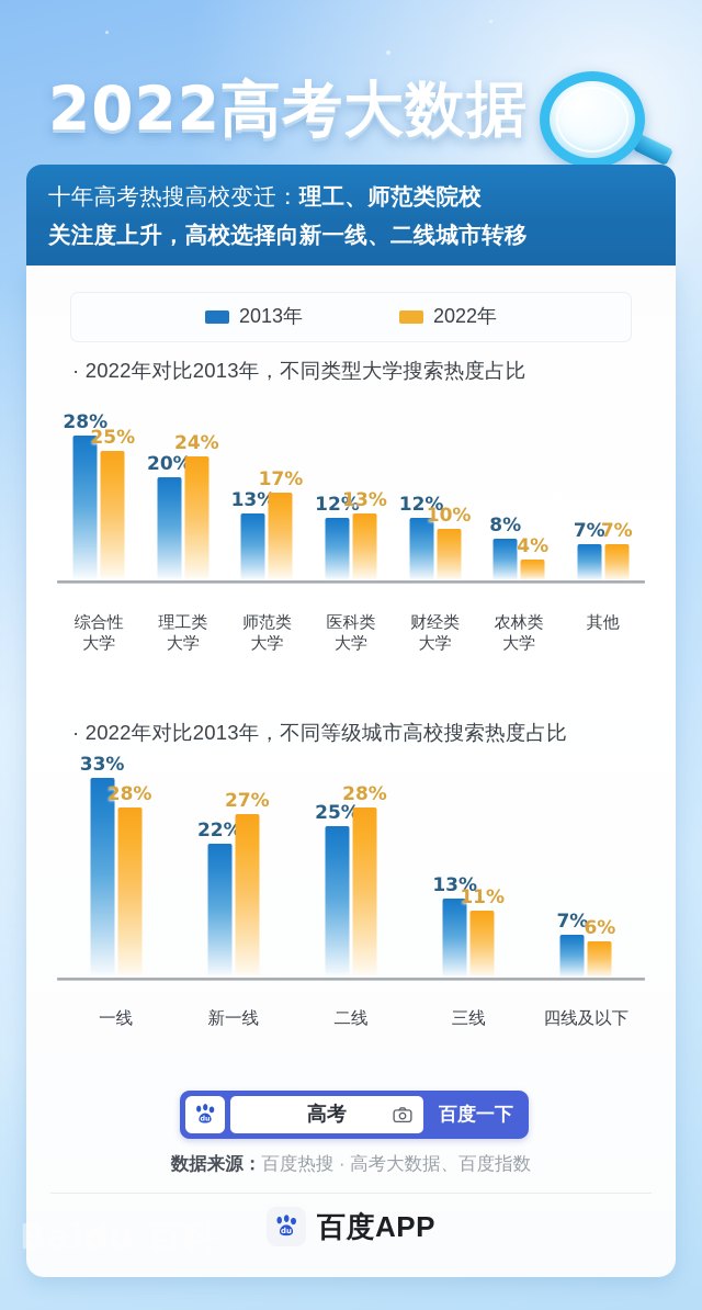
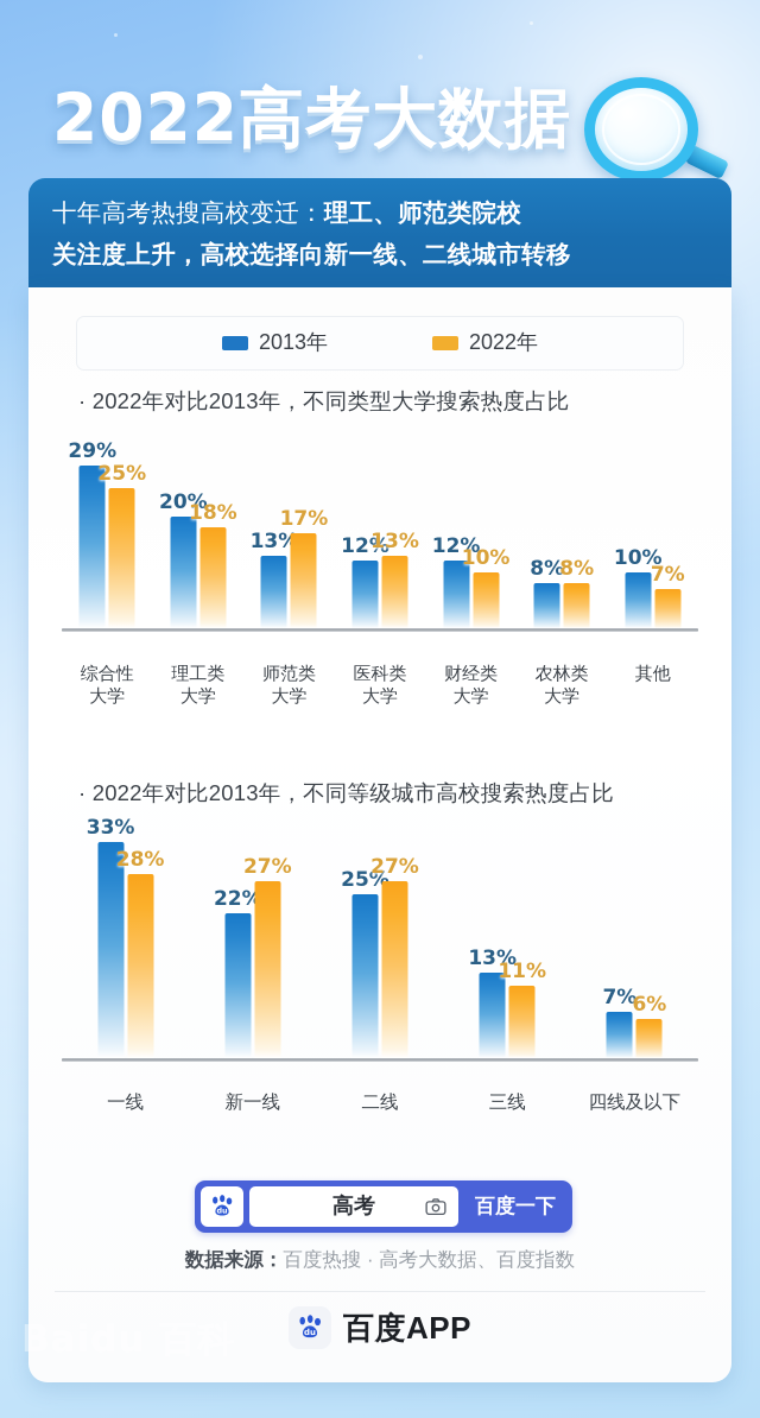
· 2022年对比2013年，不同类型大学搜索热度占比/2013年/综合性 大学: 28% -> 29%
· 2022年对比2013年，不同类型大学搜索热度占比/2022年/理工类 大学: 24% -> 18%
· 2022年对比2013年，不同类型大学搜索热度占比/2022年/农林类 大学: 4% -> 8%
· 2022年对比2013年，不同类型大学搜索热度占比/2013年/其他: 7% -> 10%
· 2022年对比2013年，不同等级城市高校搜索热度占比/2022年/二线: 28% -> 27%
